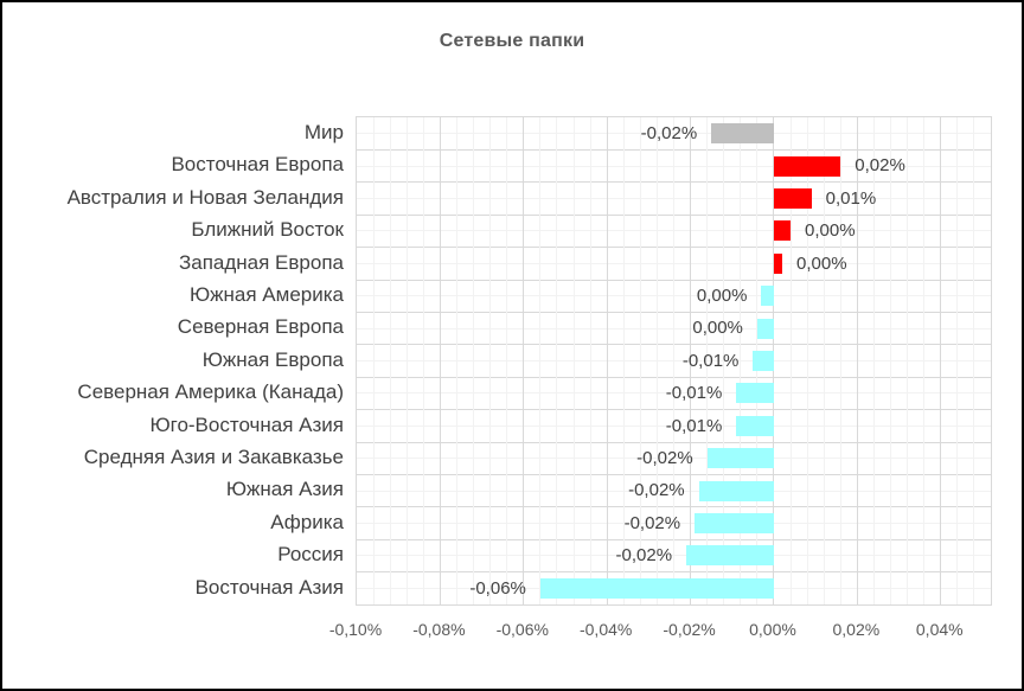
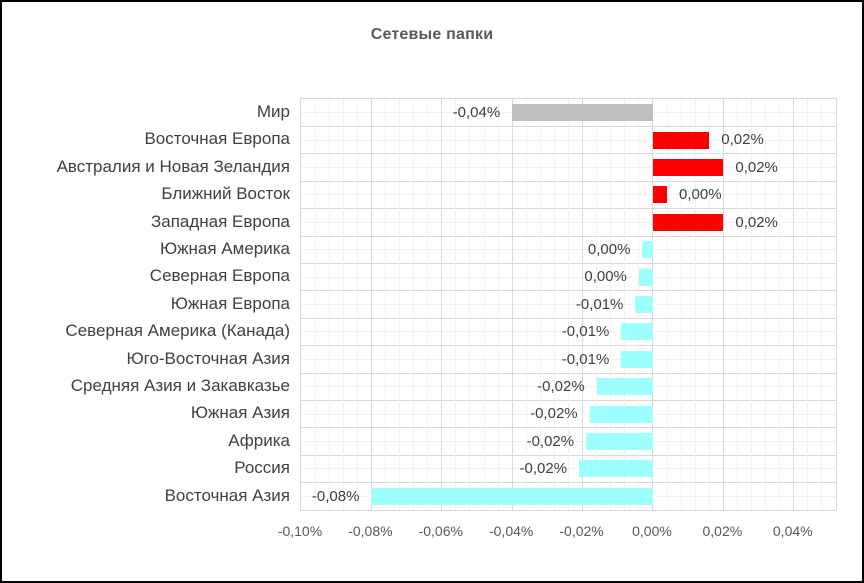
Мир: -0,02% -> -0,04%
Австралия и Новая Зеландия: 0,01% -> 0,02%
Западная Европа: 0,00% -> 0,02%
Восточная Азия: -0,06% -> -0,08%
